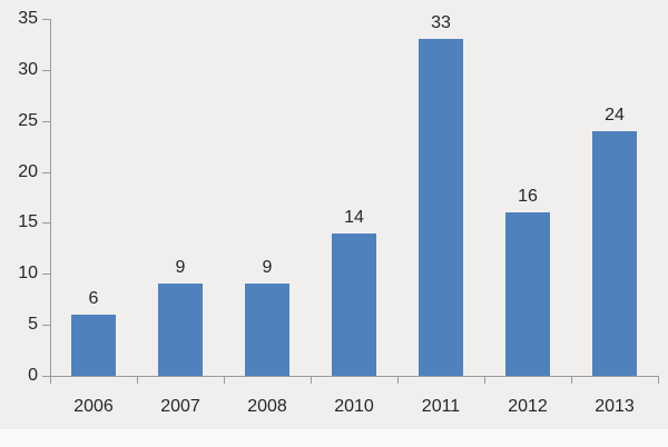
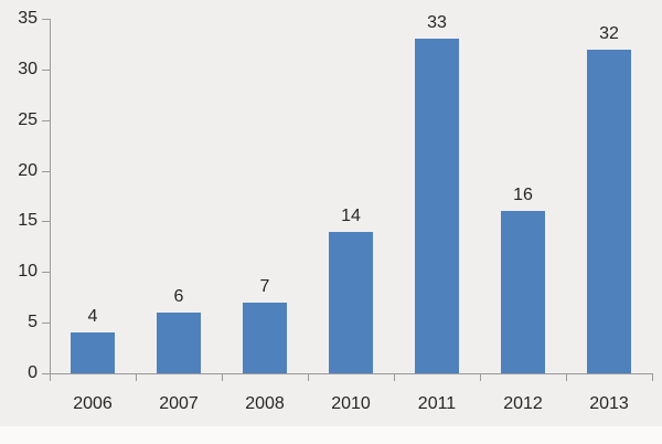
2006: 6 -> 4
2007: 9 -> 6
2008: 9 -> 7
2013: 24 -> 32
